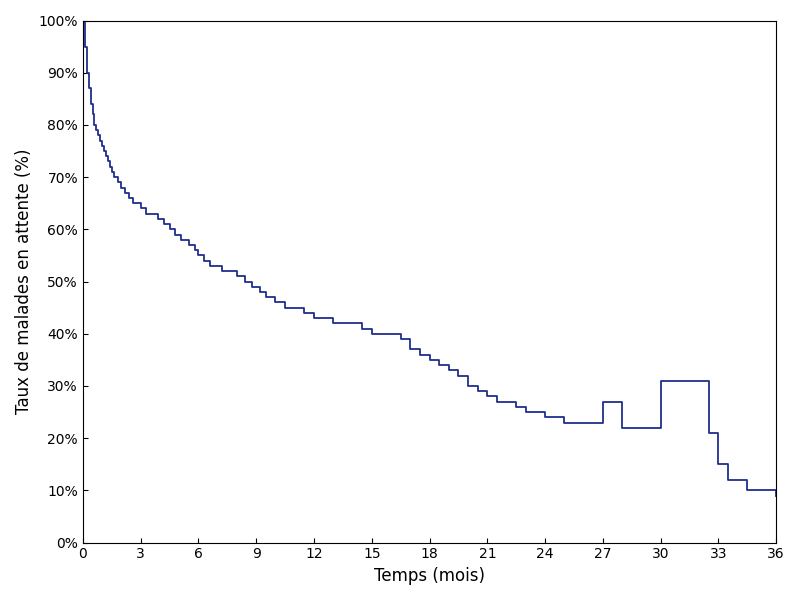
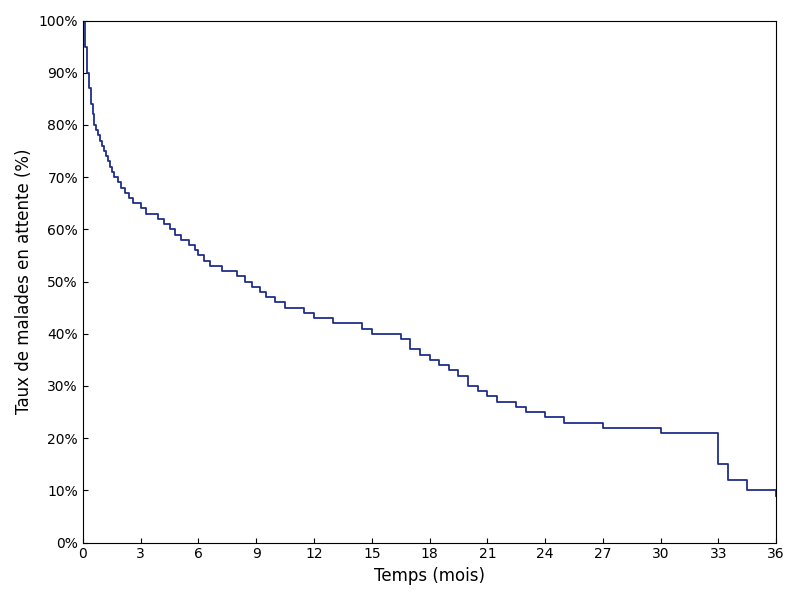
27: 27% -> 22%
30: 31% -> 21%
